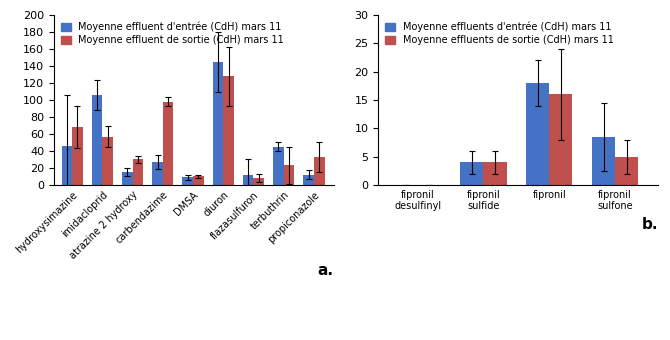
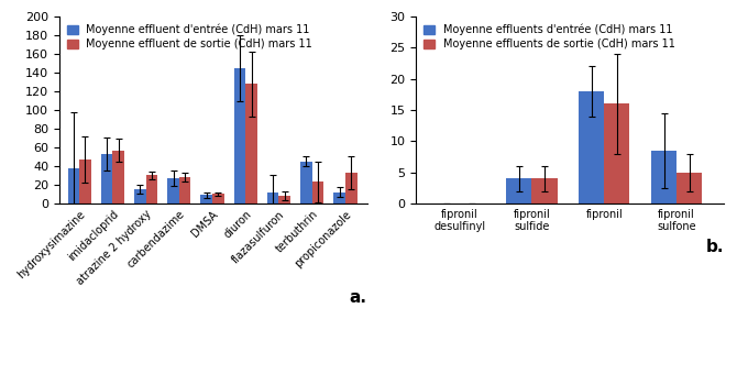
Moyenne effluent d'entrée (CdH) mars 11/hydroxysimazine: 46 -> 38
Moyenne effluent de sortie (CdH) mars 11/hydroxysimazine: 68 -> 47
Moyenne effluent d'entrée (CdH) mars 11/imidacloprid: 106 -> 53
Moyenne effluent de sortie (CdH) mars 11/carbendazime: 98 -> 28
